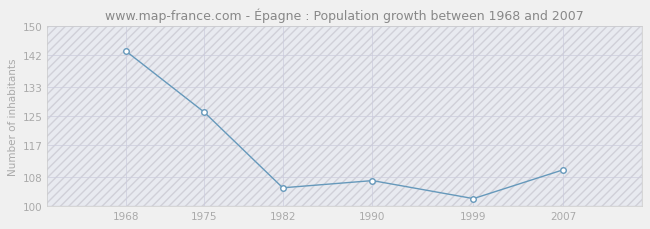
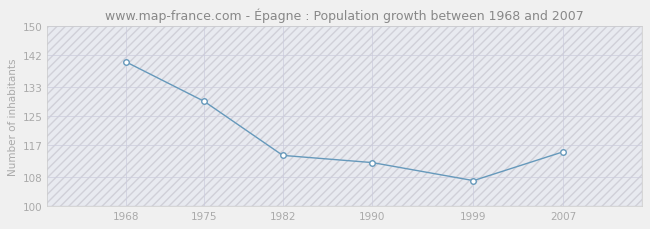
1968: 143 -> 140
1975: 126 -> 129
1982: 105 -> 114
1990: 107 -> 112
1999: 102 -> 107
2007: 110 -> 115
